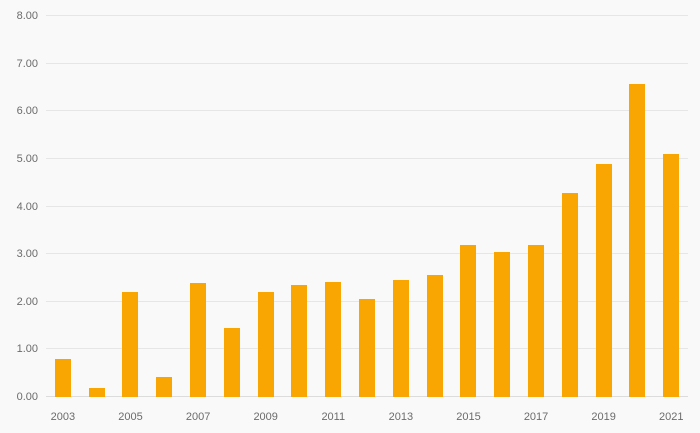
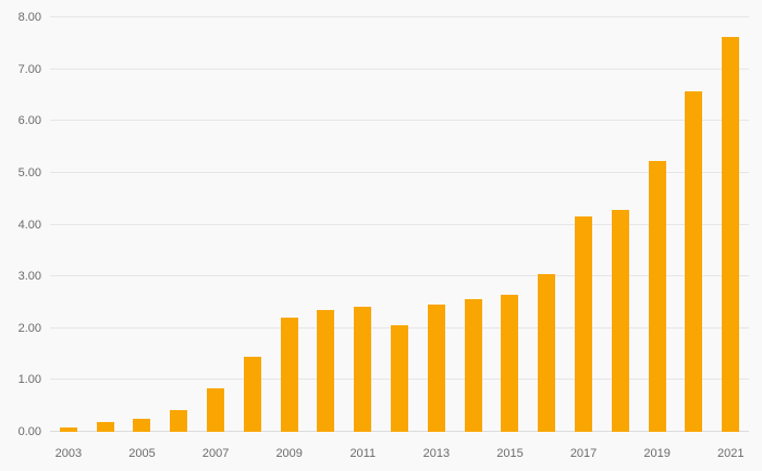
2003: 0.8 -> 0.1
2005: 2.2 -> 0.2
2007: 2.4 -> 0.8
2015: 3.2 -> 2.6
2017: 3.2 -> 4.2
2019: 4.9 -> 5.2
2021: 5.1 -> 7.6
